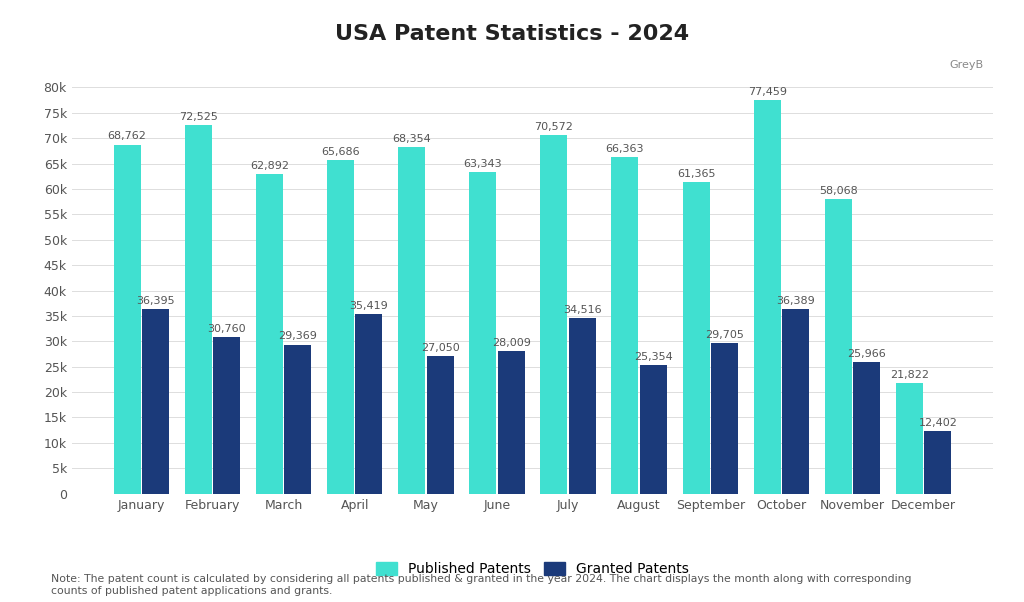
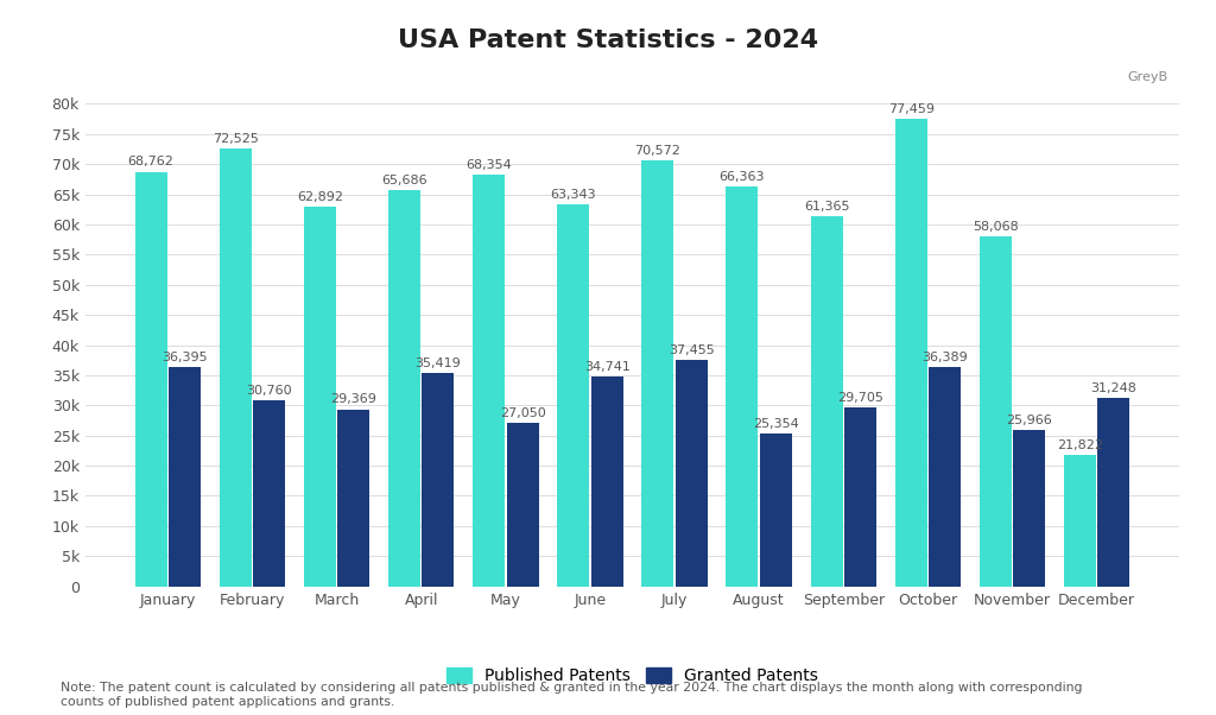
Granted Patents/June: 28,009 -> 34,741
Granted Patents/July: 34,516 -> 37,455
Granted Patents/December: 12,402 -> 31,248
